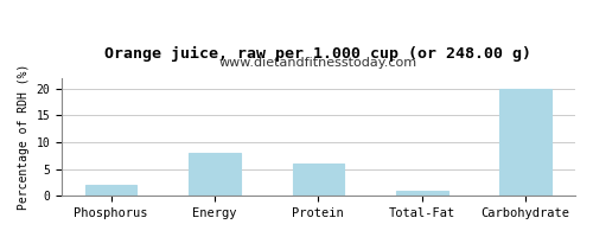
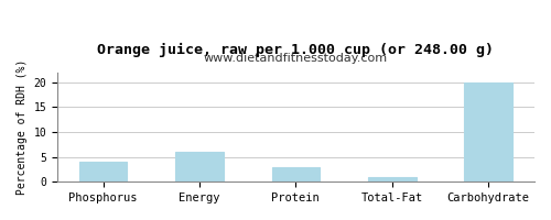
Phosphorus: 2 -> 4
Energy: 8 -> 6
Protein: 6 -> 3
